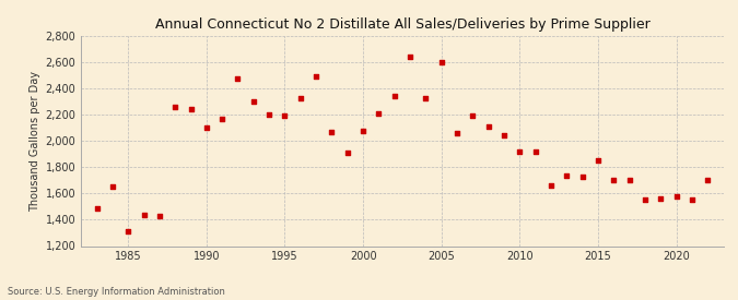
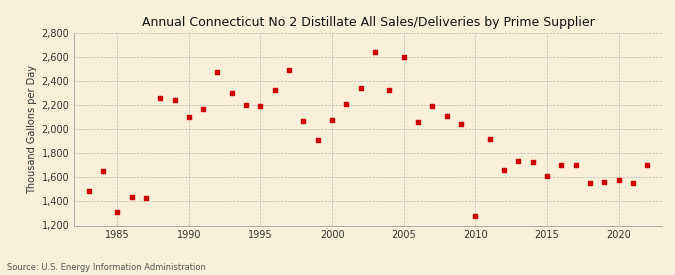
2010: 1,920 -> 1,280
2015: 1,850 -> 1,610
